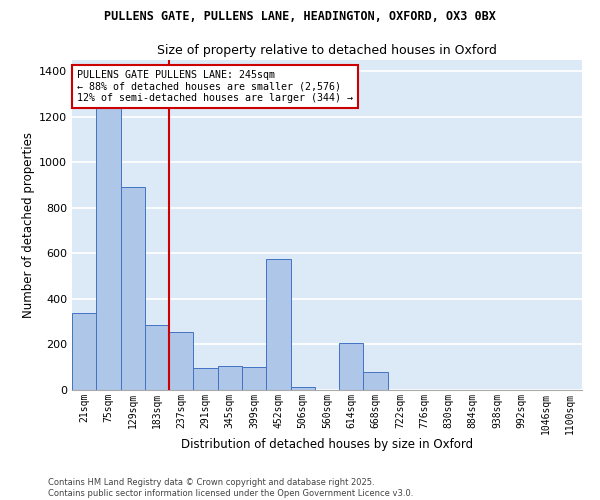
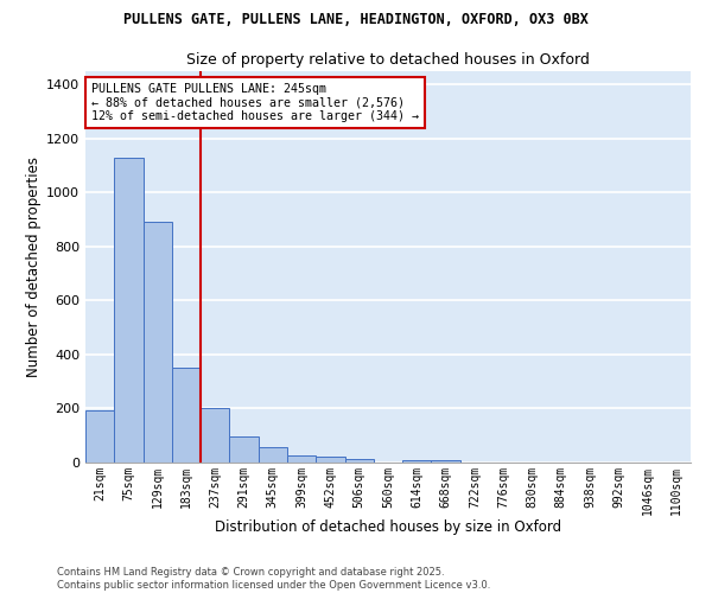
21sqm: 340 -> 195
75sqm: 1250 -> 1130
183sqm: 285 -> 350
237sqm: 255 -> 200
345sqm: 105 -> 57
399sqm: 100 -> 25
452sqm: 575 -> 22
614sqm: 205 -> 10
668sqm: 80 -> 8
